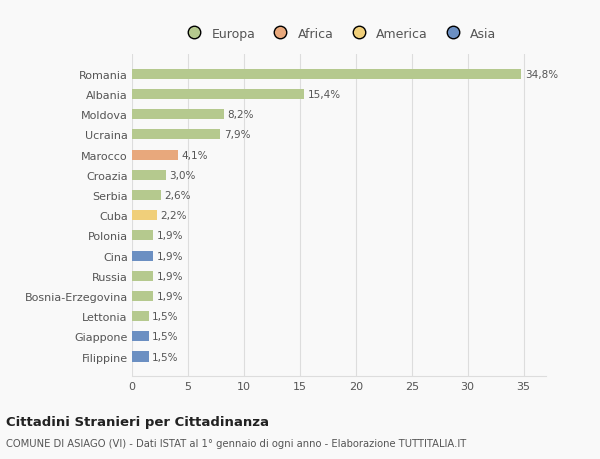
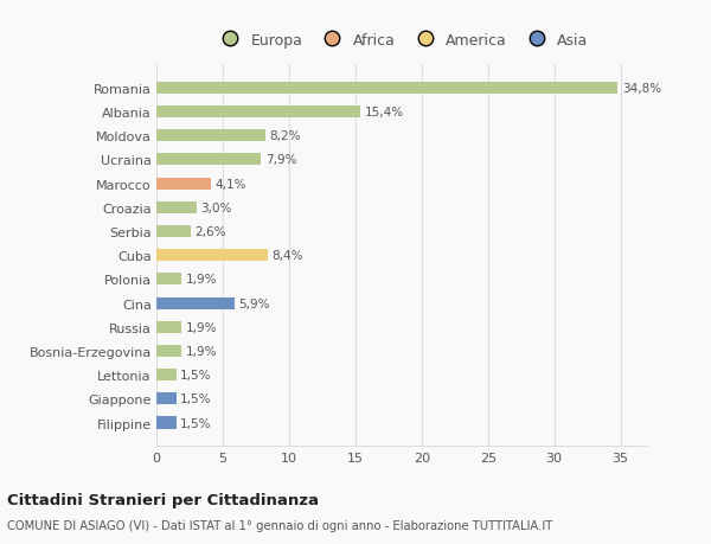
Cuba: 2,2% -> 8,4%
Cina: 1,9% -> 5,9%
